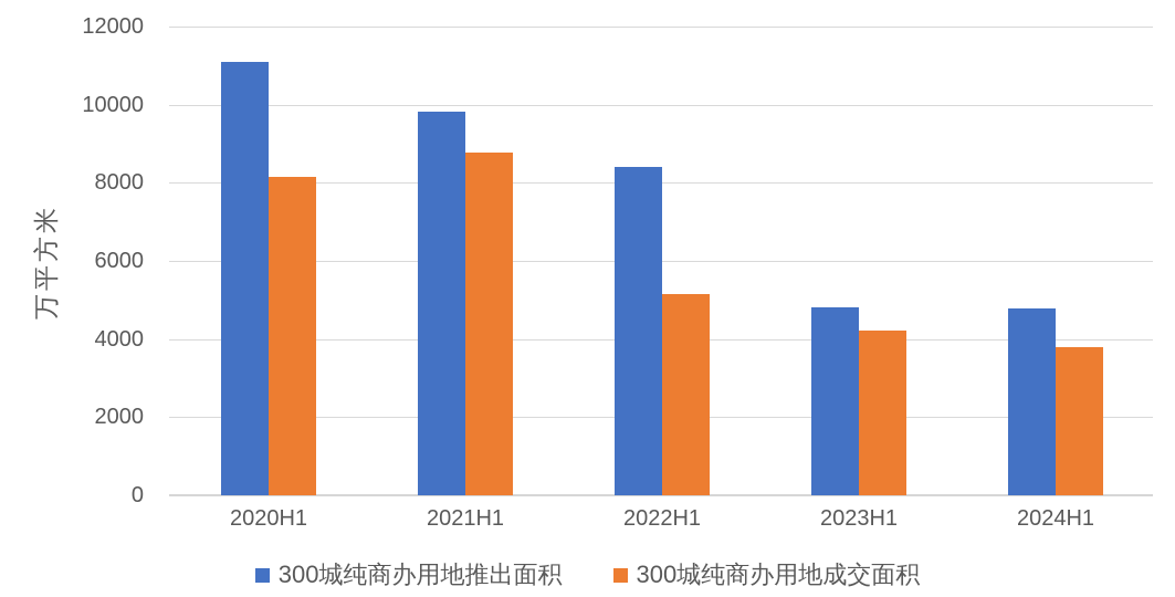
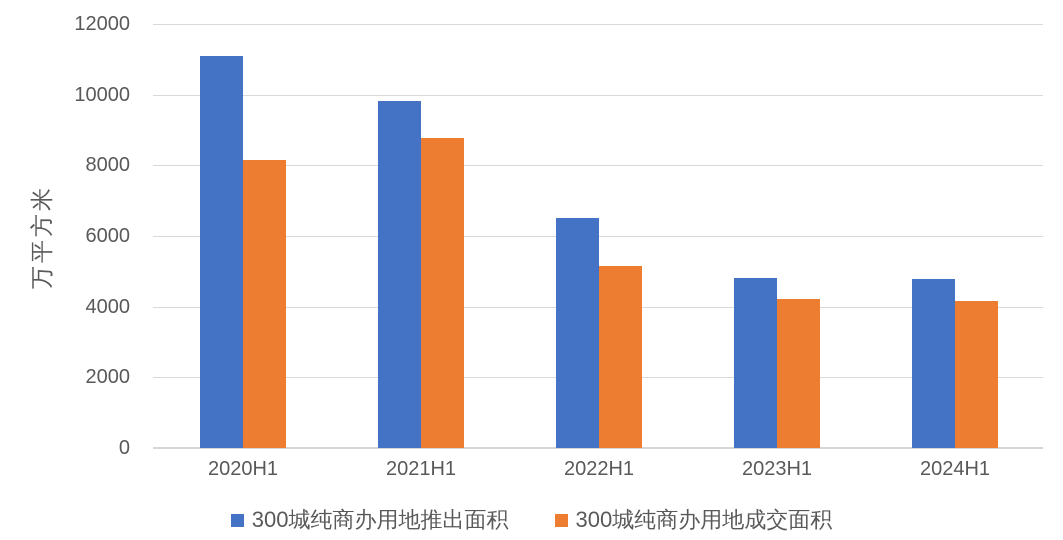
300城纯商办用地推出面积/2022H1: 8400 -> 6500
300城纯商办用地成交面积/2024H1: 3800 -> 4200
